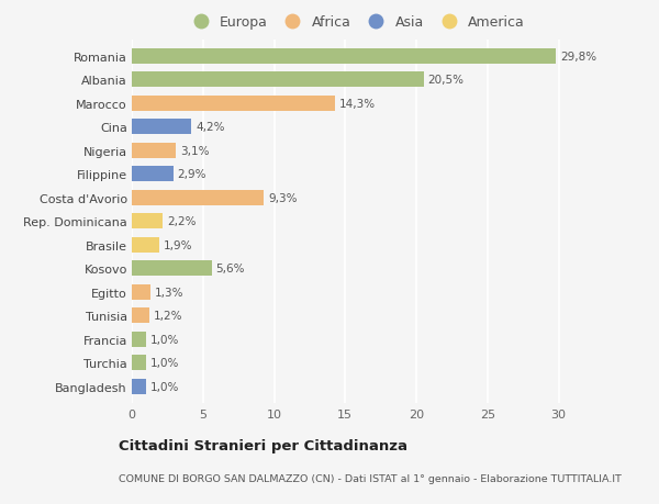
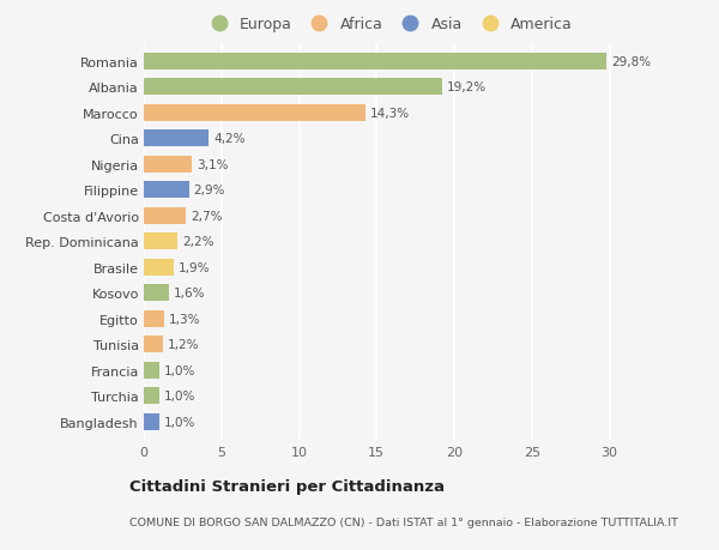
Albania: 20,5% -> 19,2%
Costa d'Avorio: 9,3% -> 2,7%
Kosovo: 5,6% -> 1,6%
